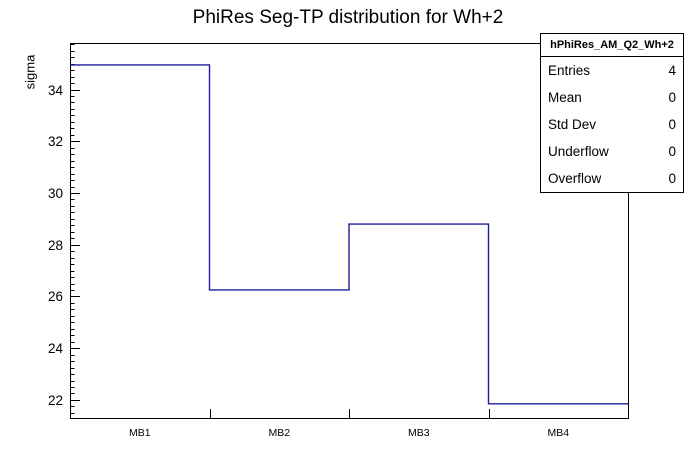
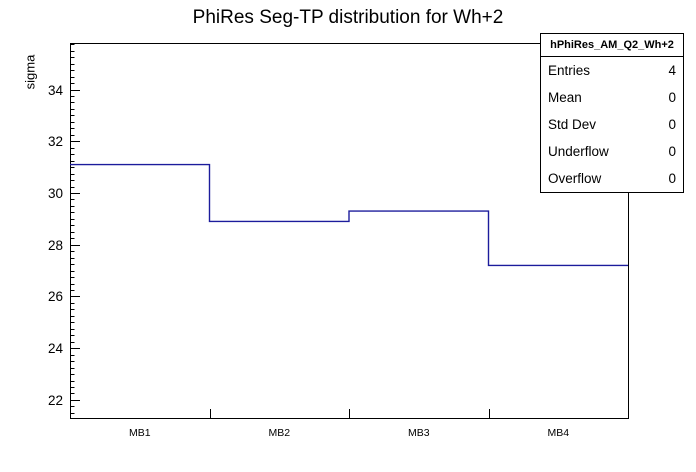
MB1: 35.0 -> 31.1
MB2: 26.2 -> 28.9
MB3: 28.8 -> 29.3
MB4: 21.9 -> 27.2
